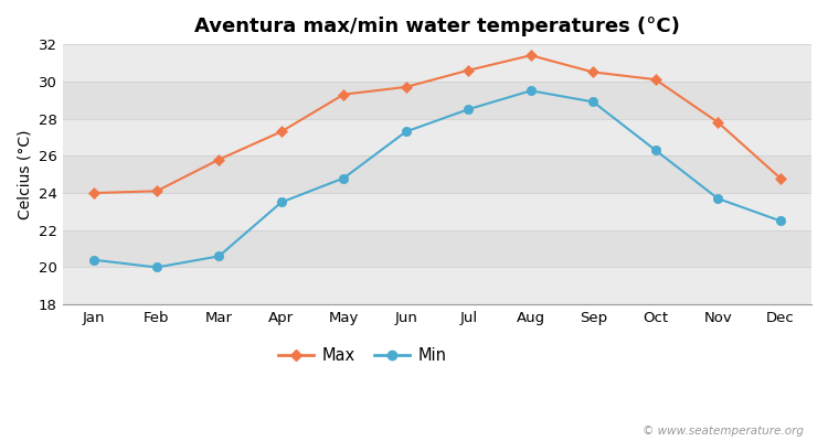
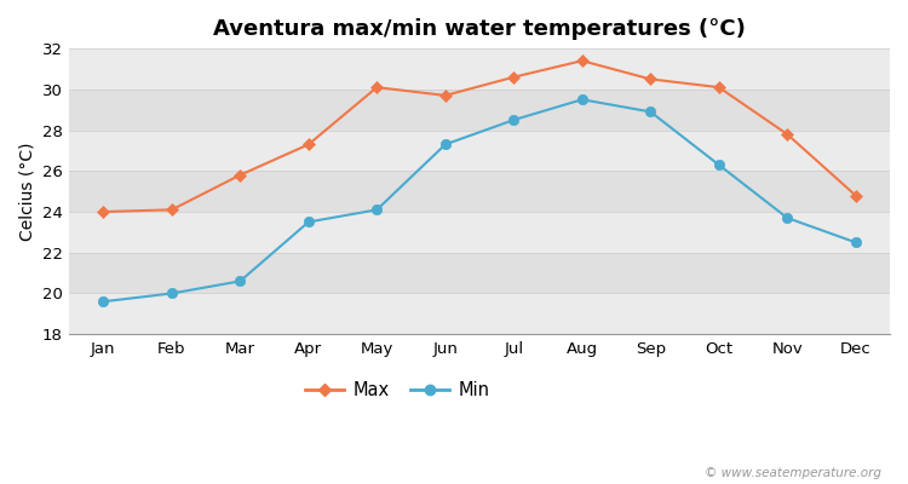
Min/Jan: 20.4 -> 19.6
Max/May: 29.3 -> 30.1
Min/May: 24.8 -> 24.1
